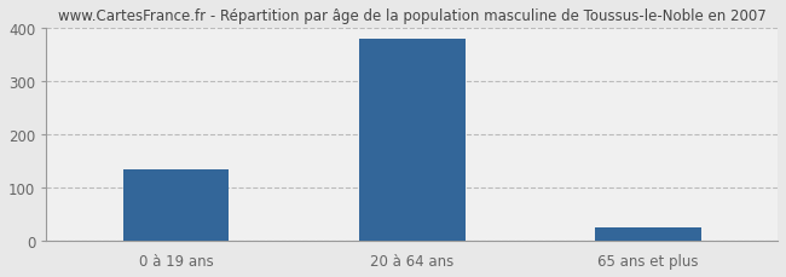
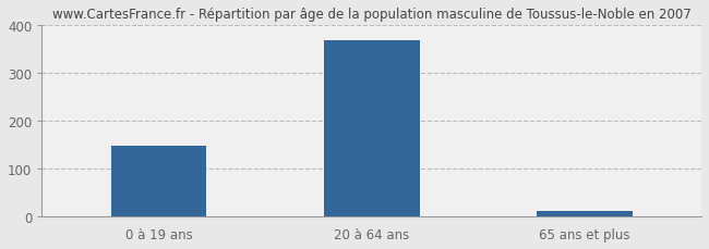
0 à 19 ans: 135 -> 148
20 à 64 ans: 380 -> 368
65 ans et plus: 25 -> 13
